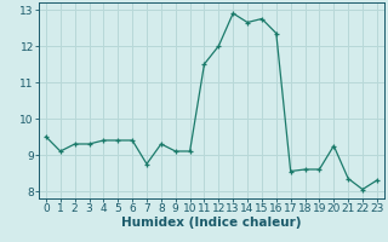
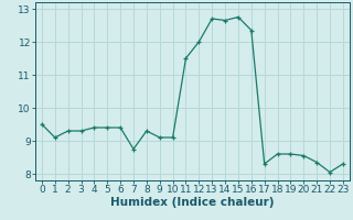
13: 12.90 -> 12.70
17: 8.55 -> 8.30
20: 9.25 -> 8.55
